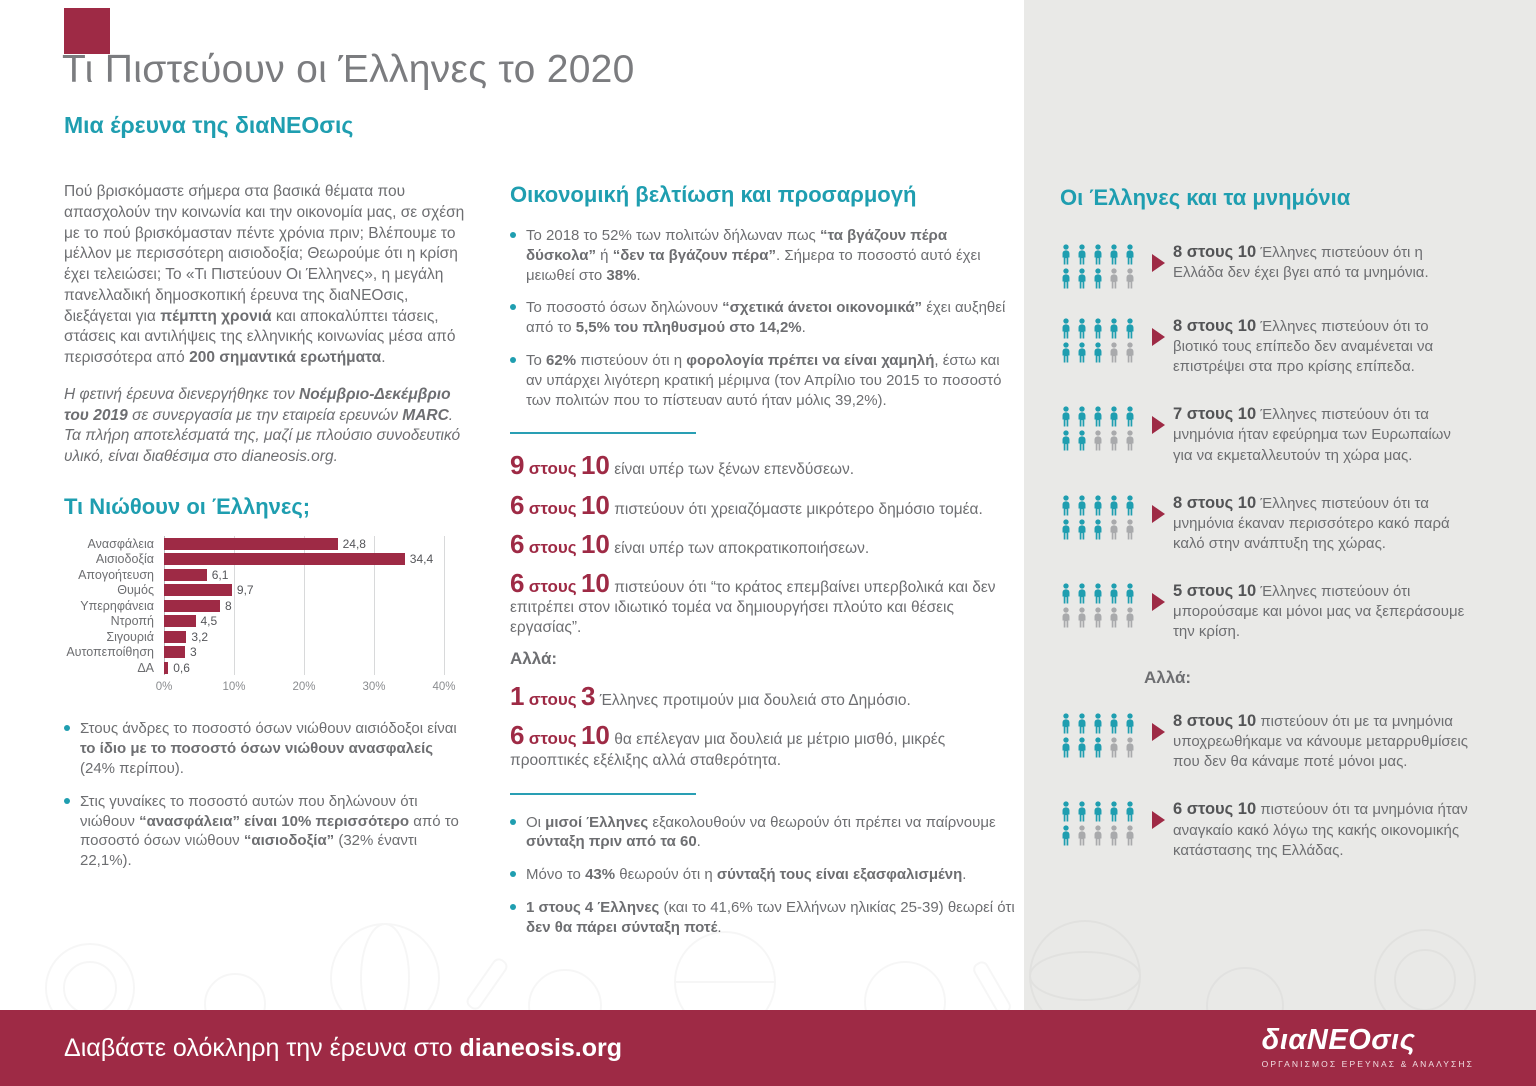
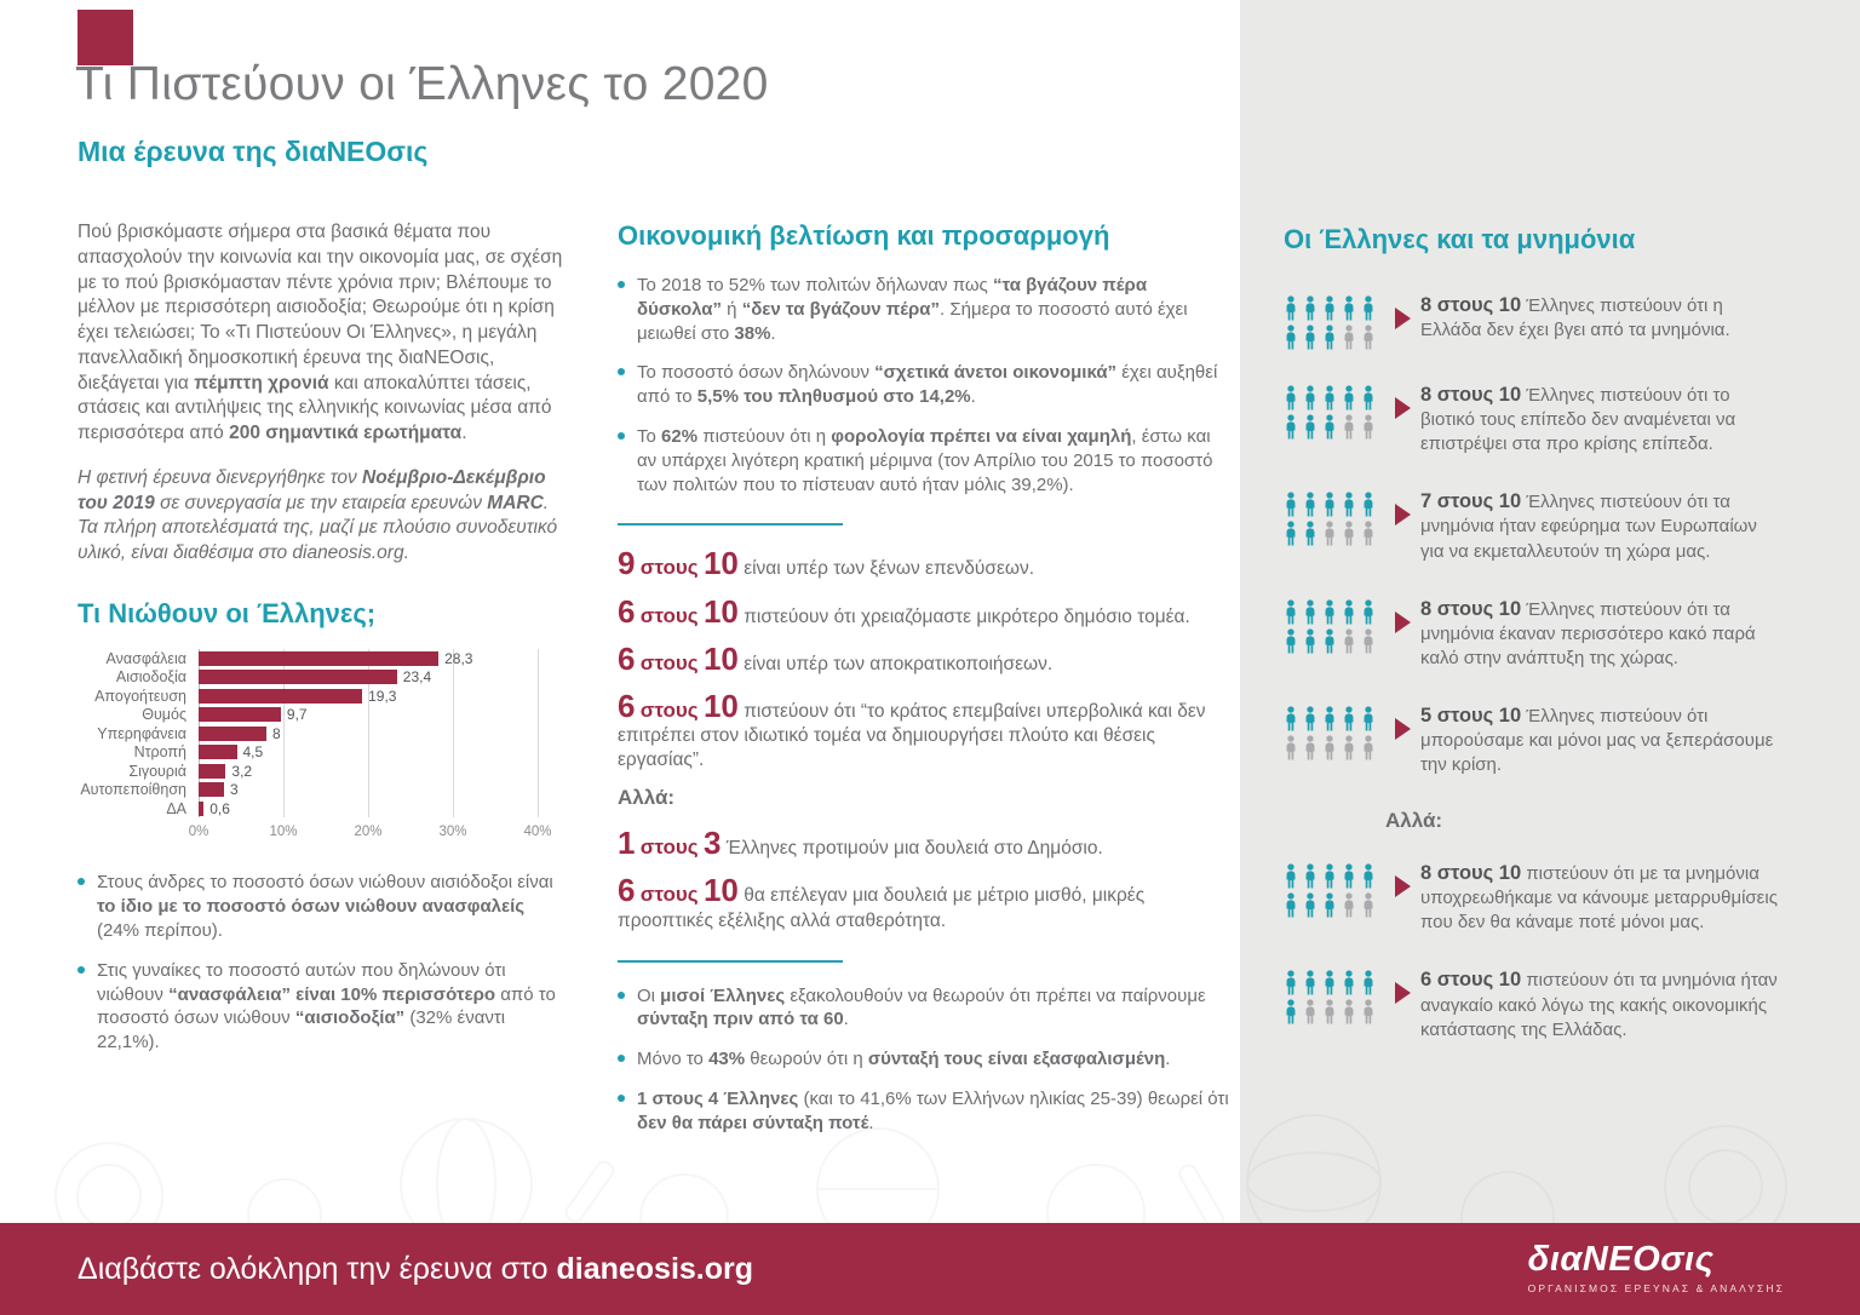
Ανασφάλεια: 24,8 -> 28,3
Αισιοδοξία: 34,4 -> 23,4
Απογοήτευση: 6,1 -> 19,3
